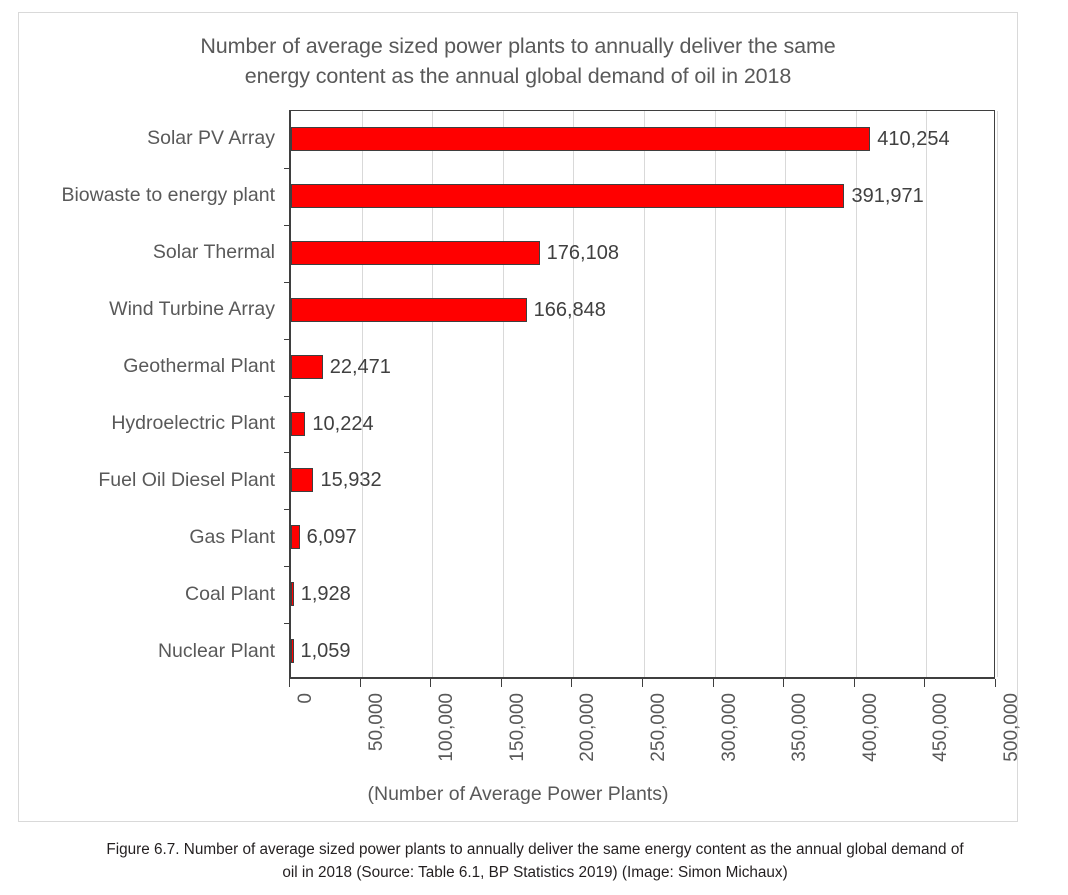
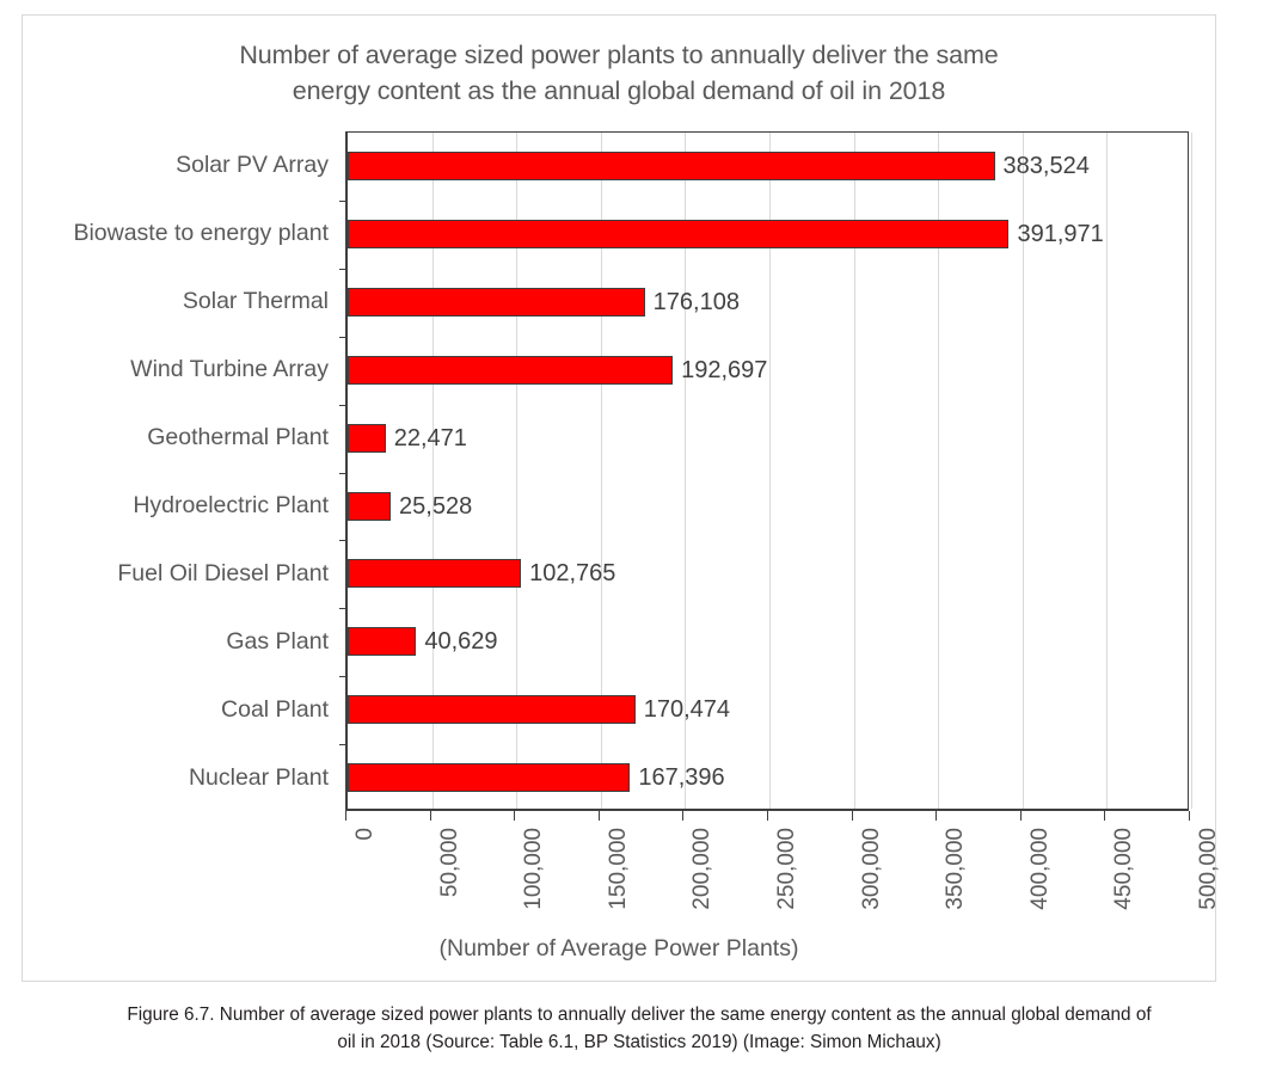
Solar PV Array: 410,254 -> 383,524
Wind Turbine Array: 166,848 -> 192,697
Hydroelectric Plant: 10,224 -> 25,528
Fuel Oil Diesel Plant: 15,932 -> 102,765
Gas Plant: 6,097 -> 40,629
Coal Plant: 1,928 -> 170,474
Nuclear Plant: 1,059 -> 167,396
